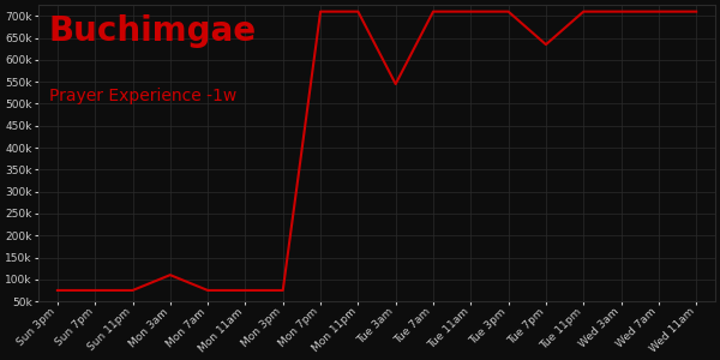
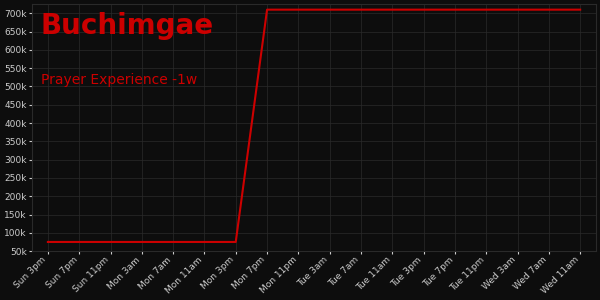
Mon 3am: 110k -> 75k
Tue 3am: 545k -> 710k
Tue 7pm: 635k -> 710k
